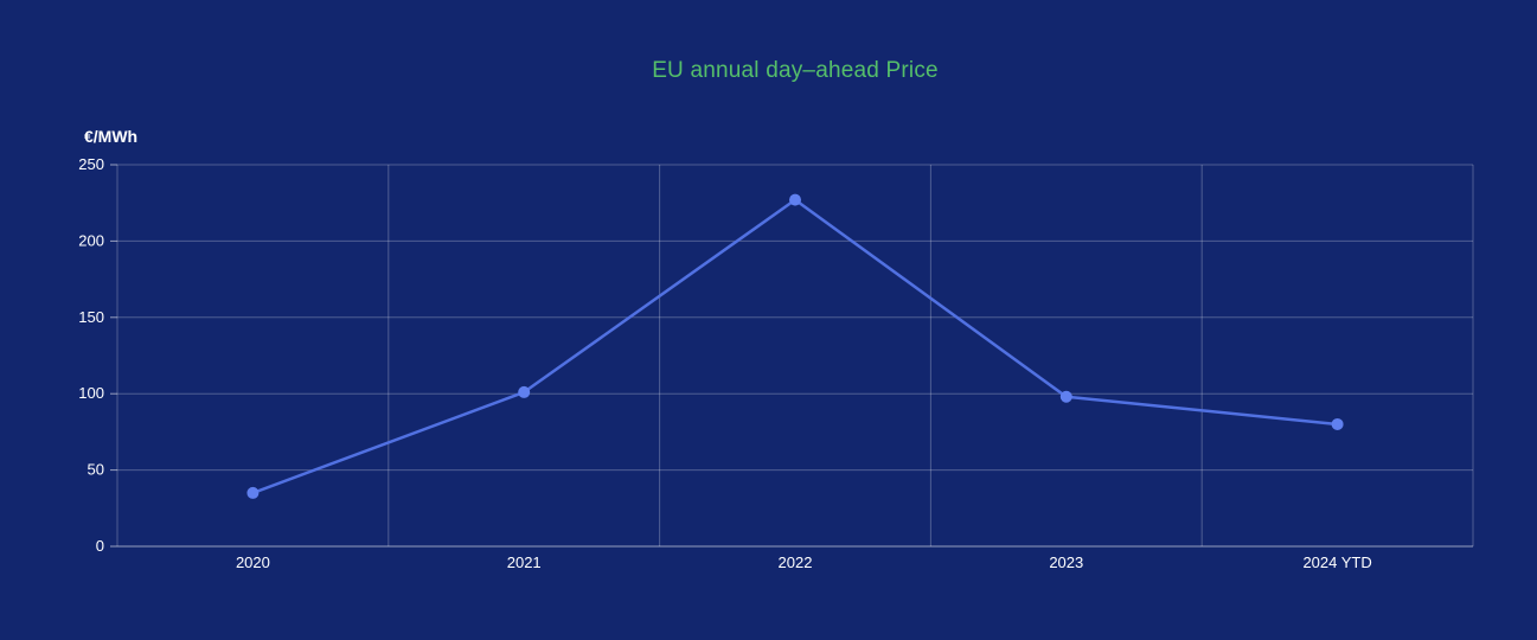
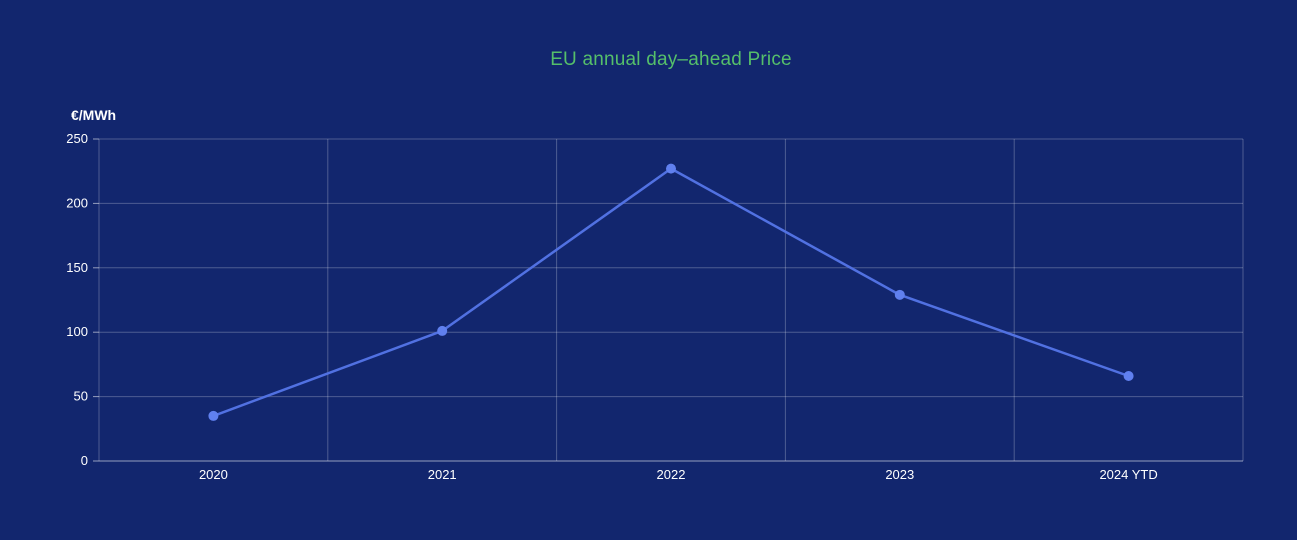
2023: 98 -> 129
2024 YTD: 80 -> 66
